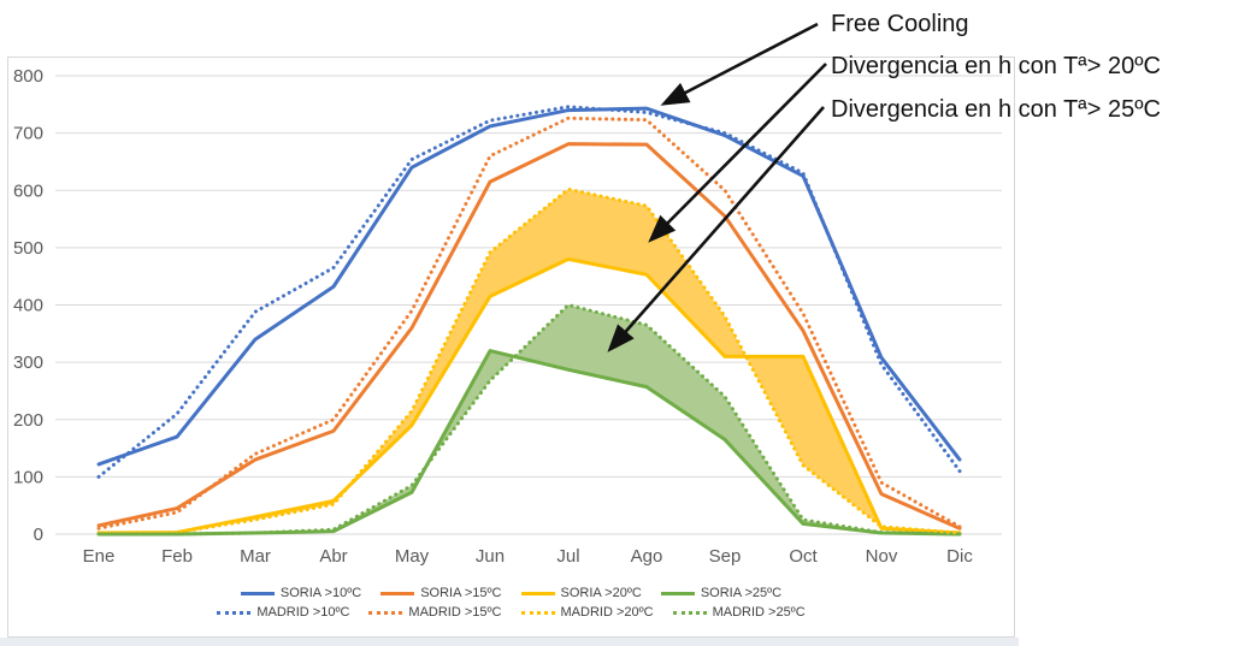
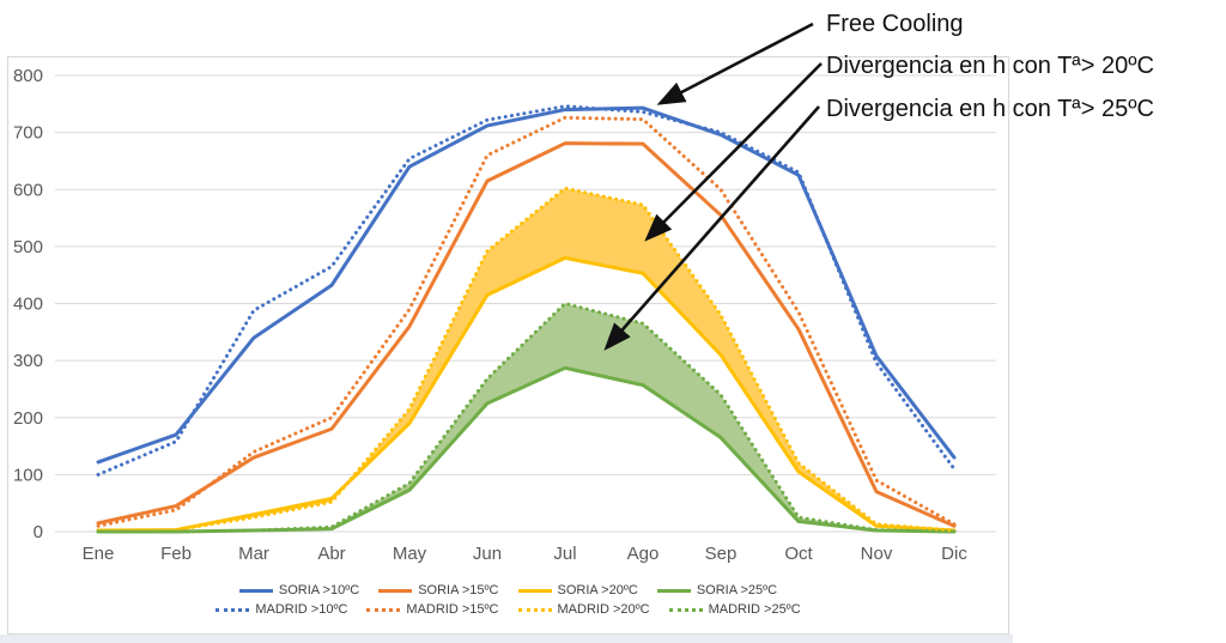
MADRID >10ºC/Feb: 210 -> 160
SORIA >25ºC/Jun: 320 -> 220
SORIA >20ºC/Oct: 310 -> 100
